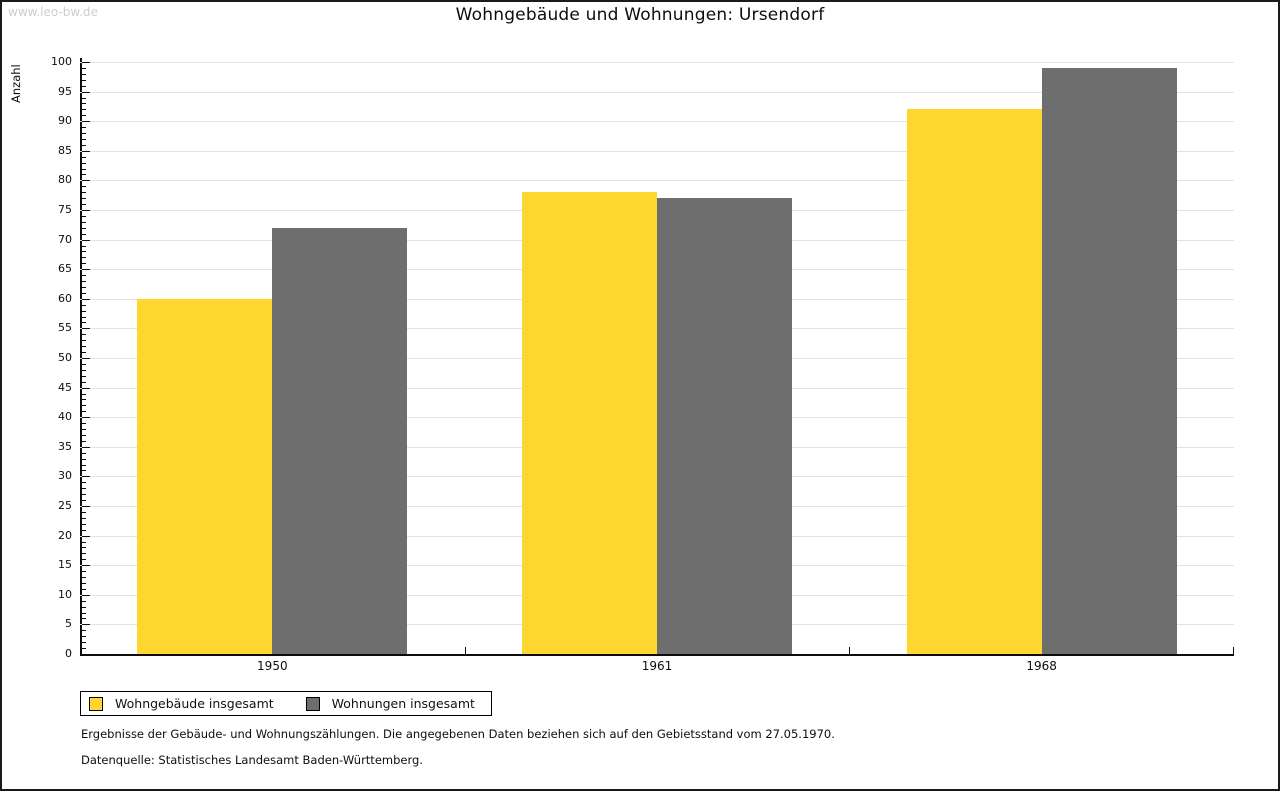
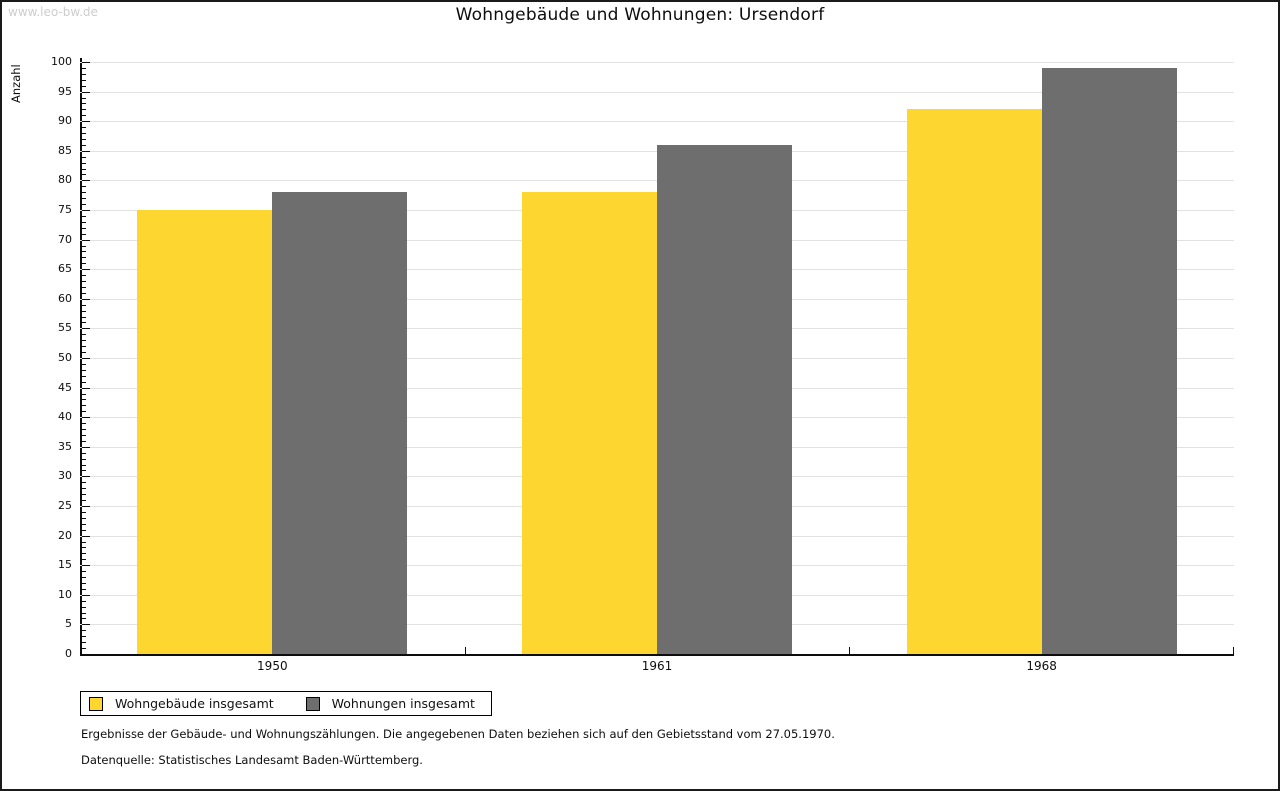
Wohngebäude insgesamt/1950: 60 -> 75
Wohnungen insgesamt/1950: 72 -> 78
Wohnungen insgesamt/1961: 77 -> 86
